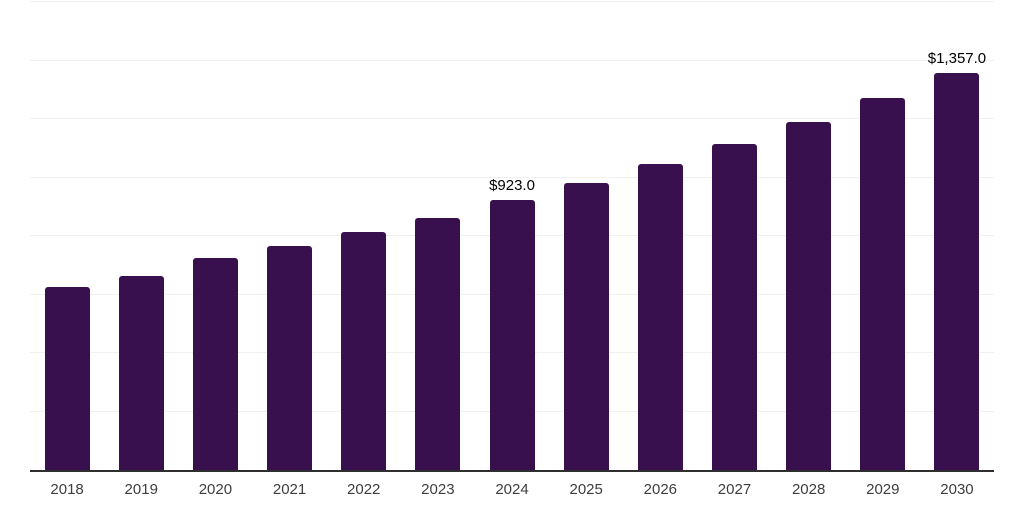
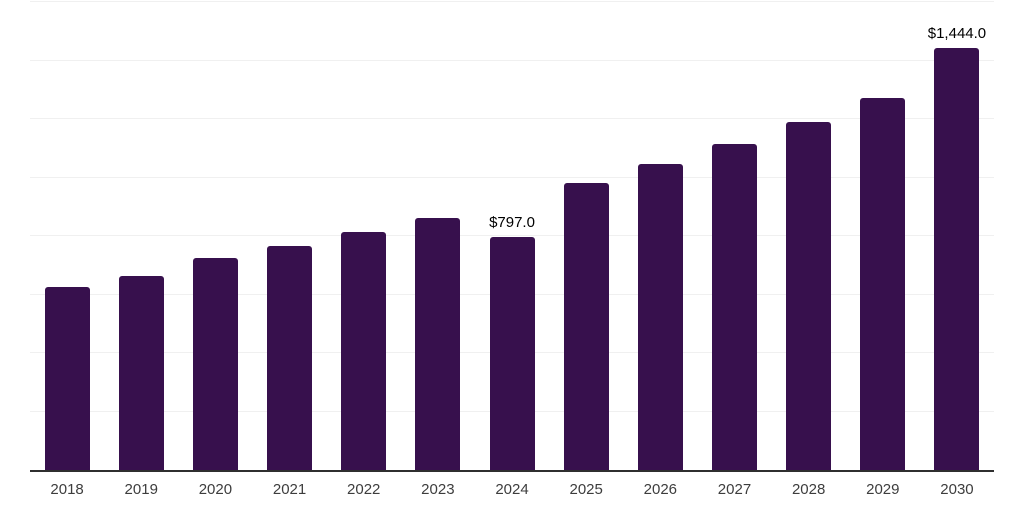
2024: $923.0 -> $797.0
2030: $1,357.0 -> $1,444.0
